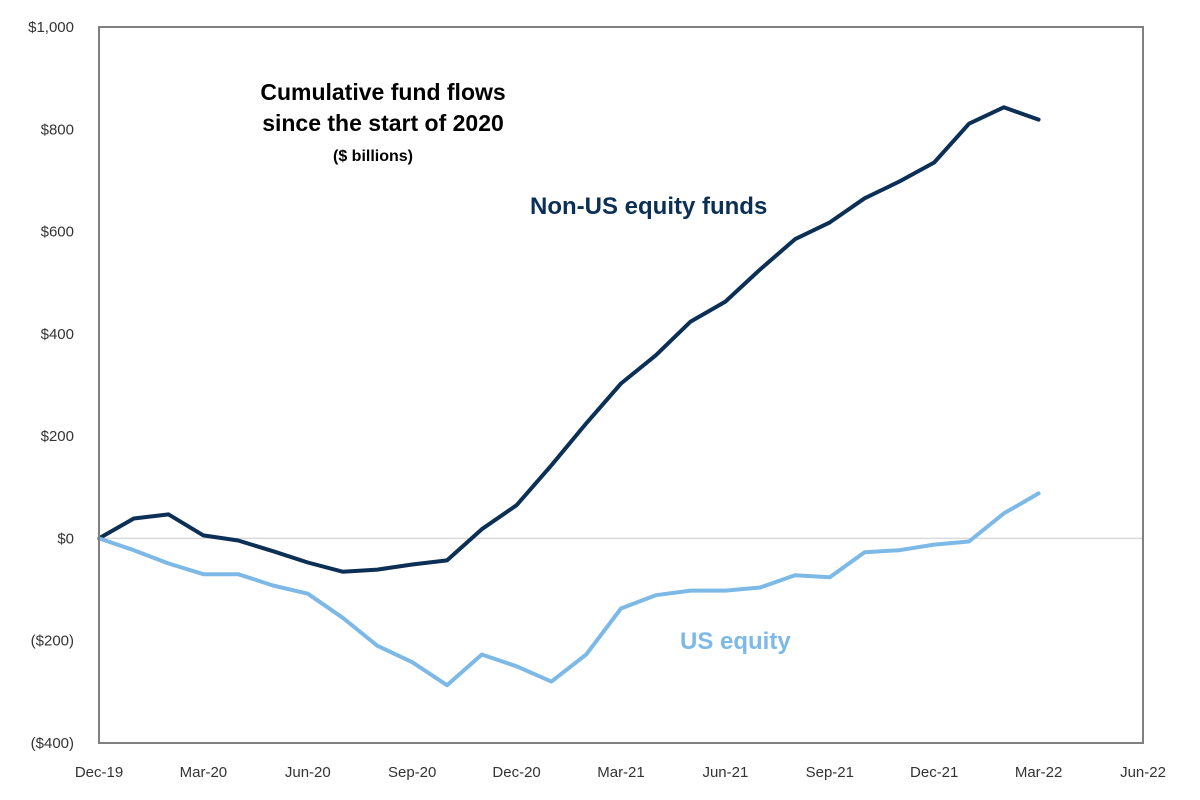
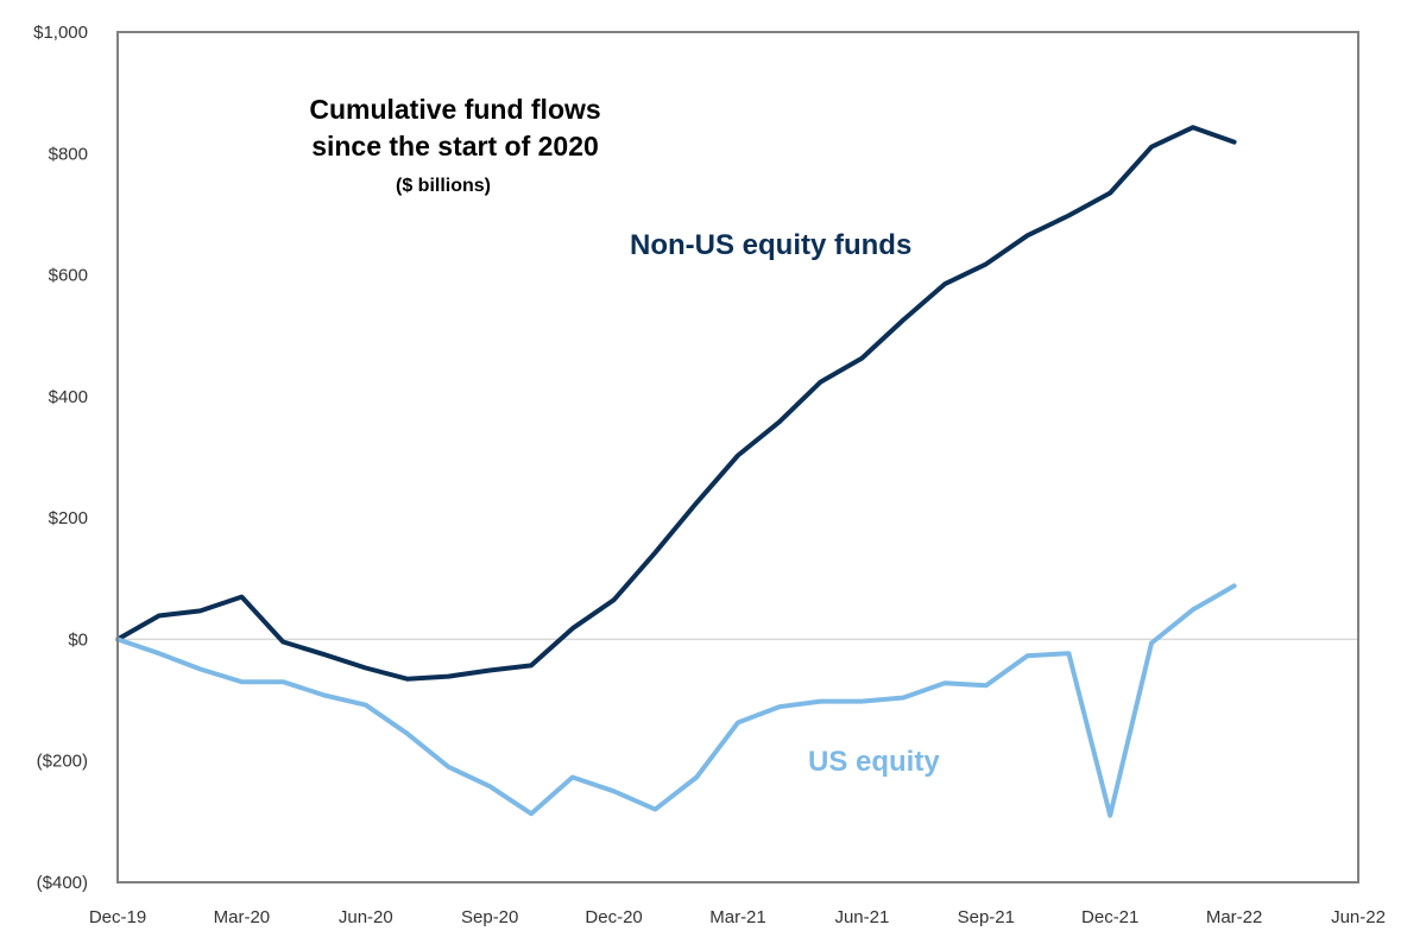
Non-US equity funds/Mar-20: $10 -> $70
US equity/Dec-21: -$10 -> -$290
